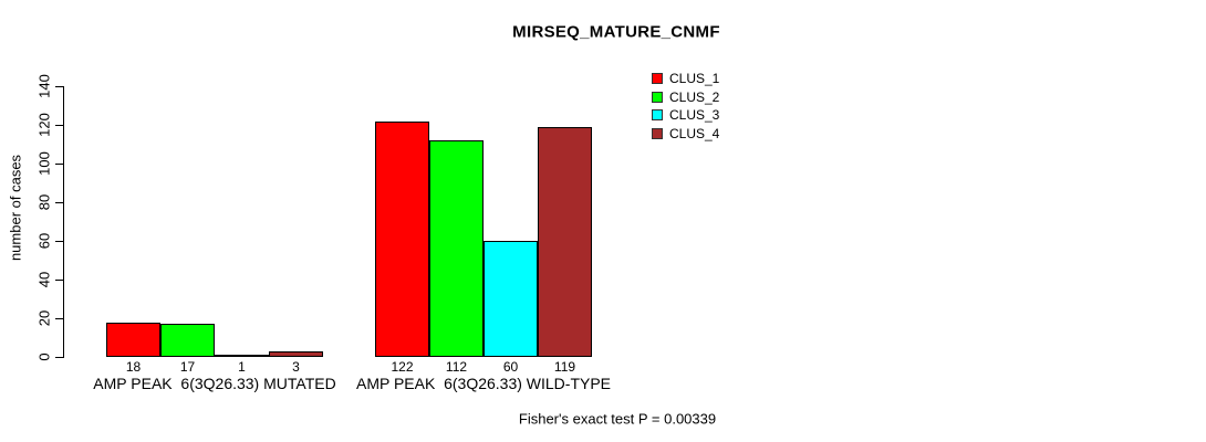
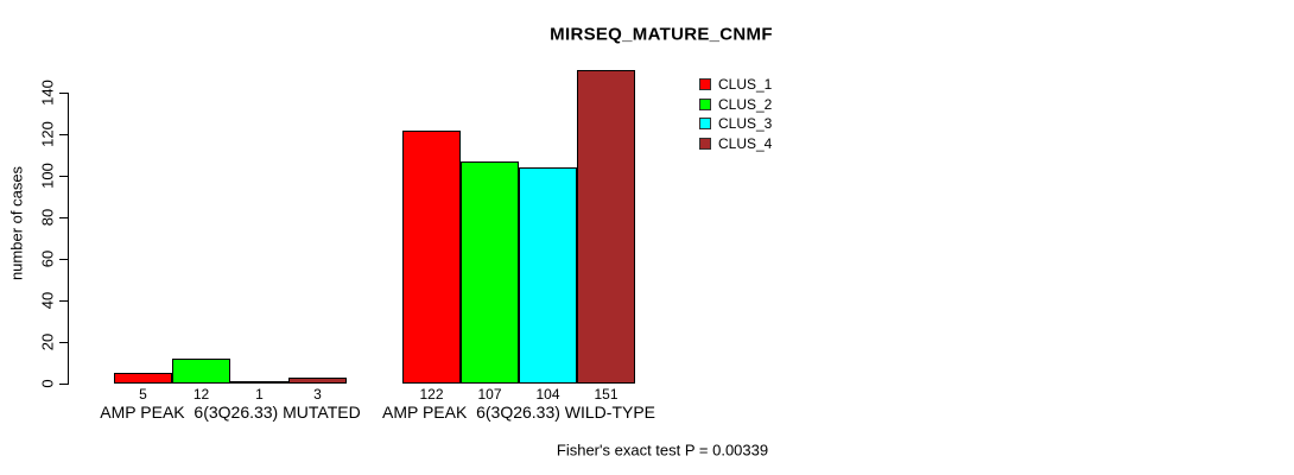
CLUS_1/AMP PEAK 6(3Q26.33) MUTATED: 18 -> 5
CLUS_2/AMP PEAK 6(3Q26.33) MUTATED: 17 -> 12
CLUS_2/AMP PEAK 6(3Q26.33) WILD-TYPE: 112 -> 107
CLUS_3/AMP PEAK 6(3Q26.33) WILD-TYPE: 60 -> 104
CLUS_4/AMP PEAK 6(3Q26.33) WILD-TYPE: 119 -> 151
